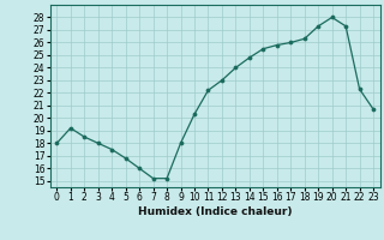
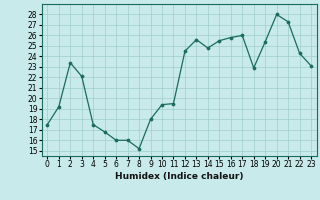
0: 18.0 -> 17.5
2: 18.5 -> 23.4
3: 18.0 -> 22.1
7: 15.2 -> 16.0
10: 20.3 -> 19.4
11: 22.2 -> 19.5
12: 23.0 -> 24.5
13: 24.0 -> 25.6
18: 26.3 -> 22.9
19: 27.3 -> 25.4
22: 22.3 -> 24.3
23: 20.7 -> 23.1
